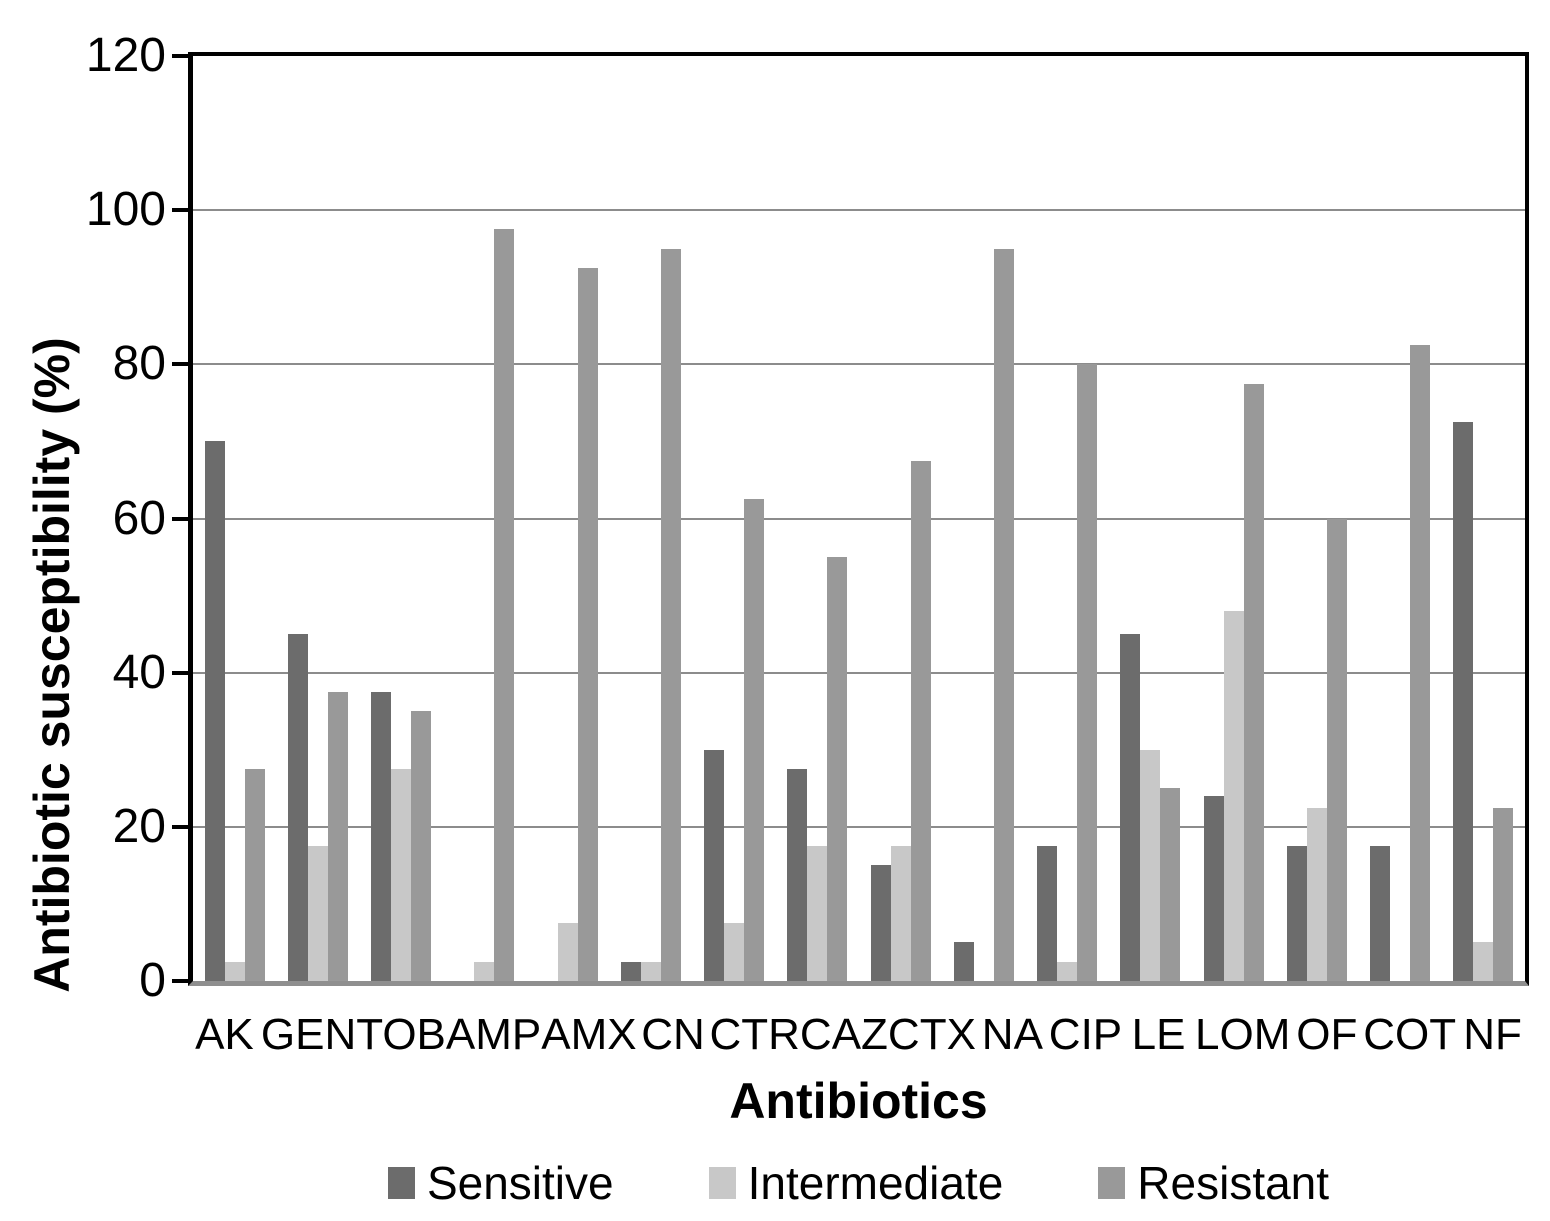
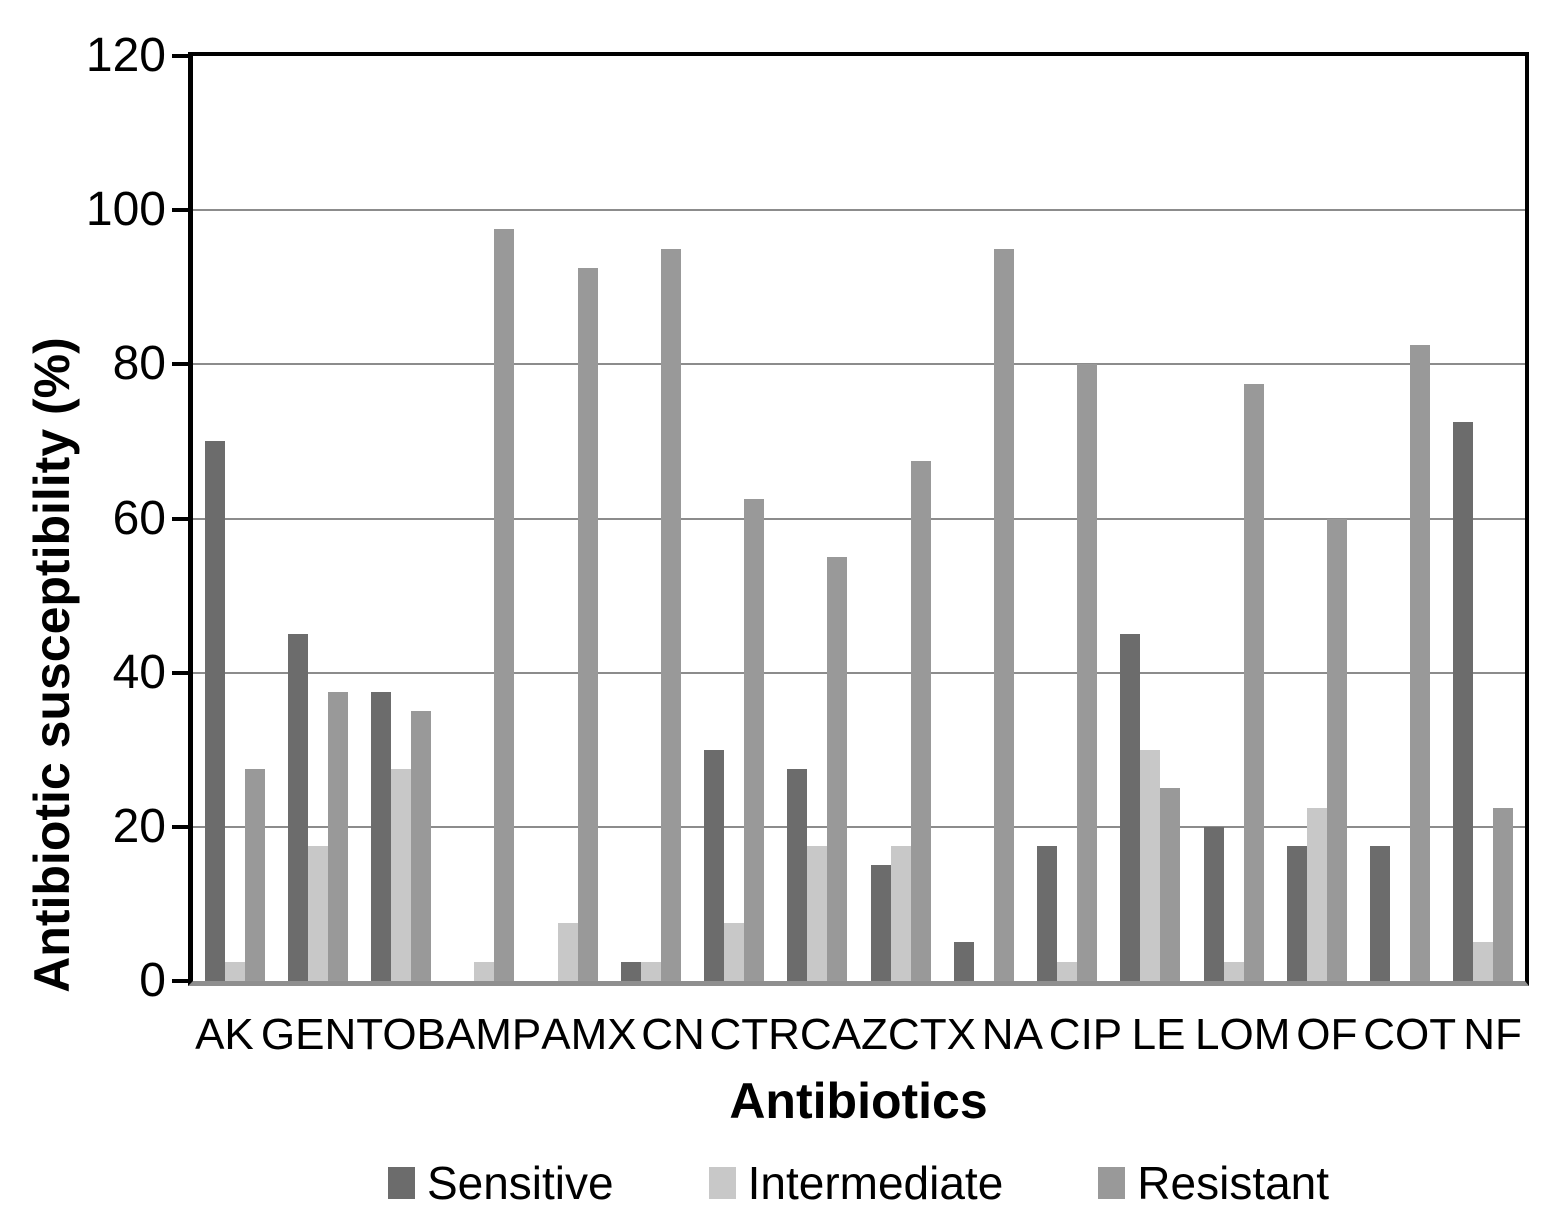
Sensitive/LOM: 24 -> 20
Intermediate/LOM: 48 -> 2
